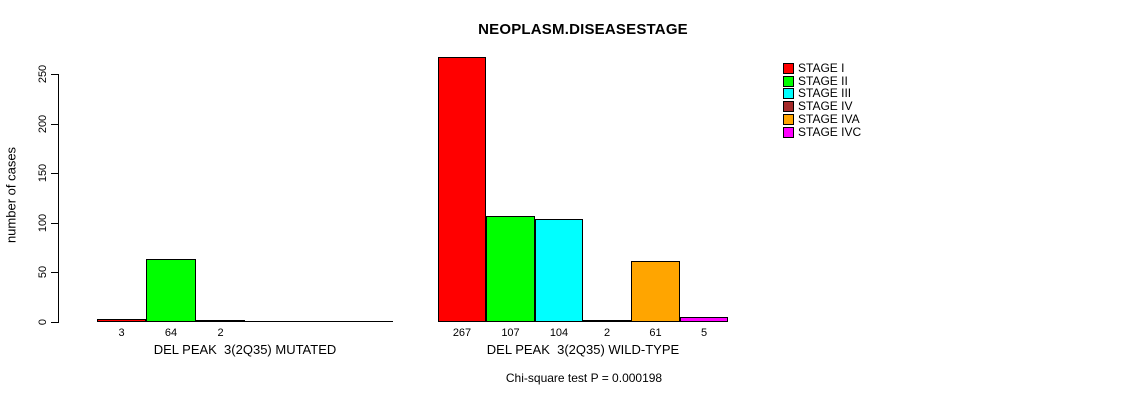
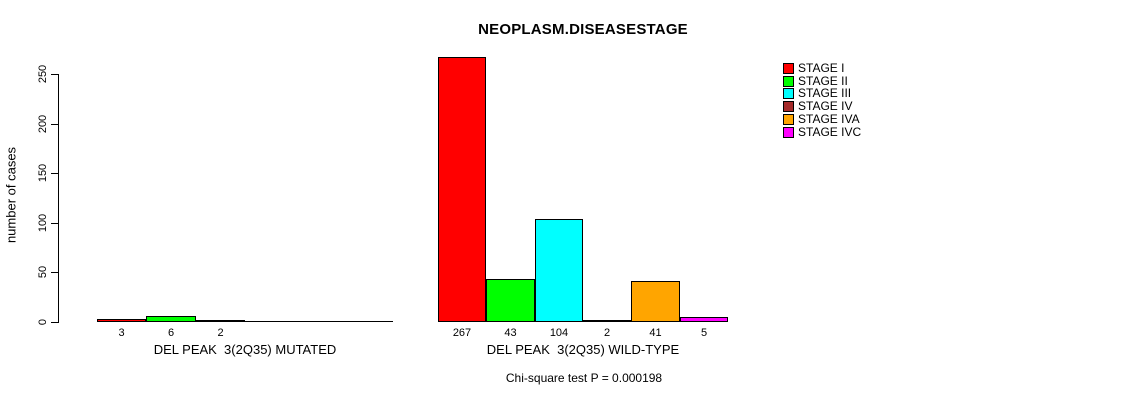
STAGE II/DEL PEAK 3(2Q35) MUTATED: 64 -> 6
STAGE II/DEL PEAK 3(2Q35) WILD-TYPE: 107 -> 43
STAGE IVA/DEL PEAK 3(2Q35) WILD-TYPE: 61 -> 41
